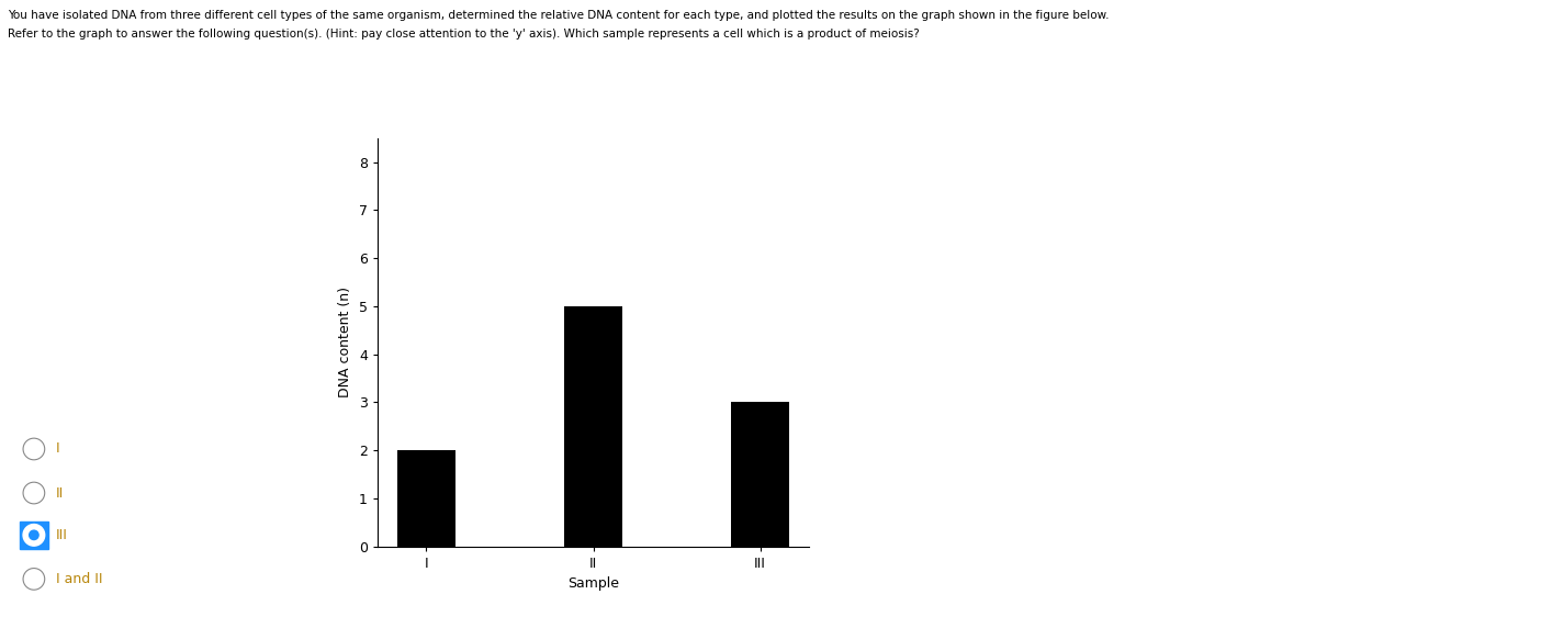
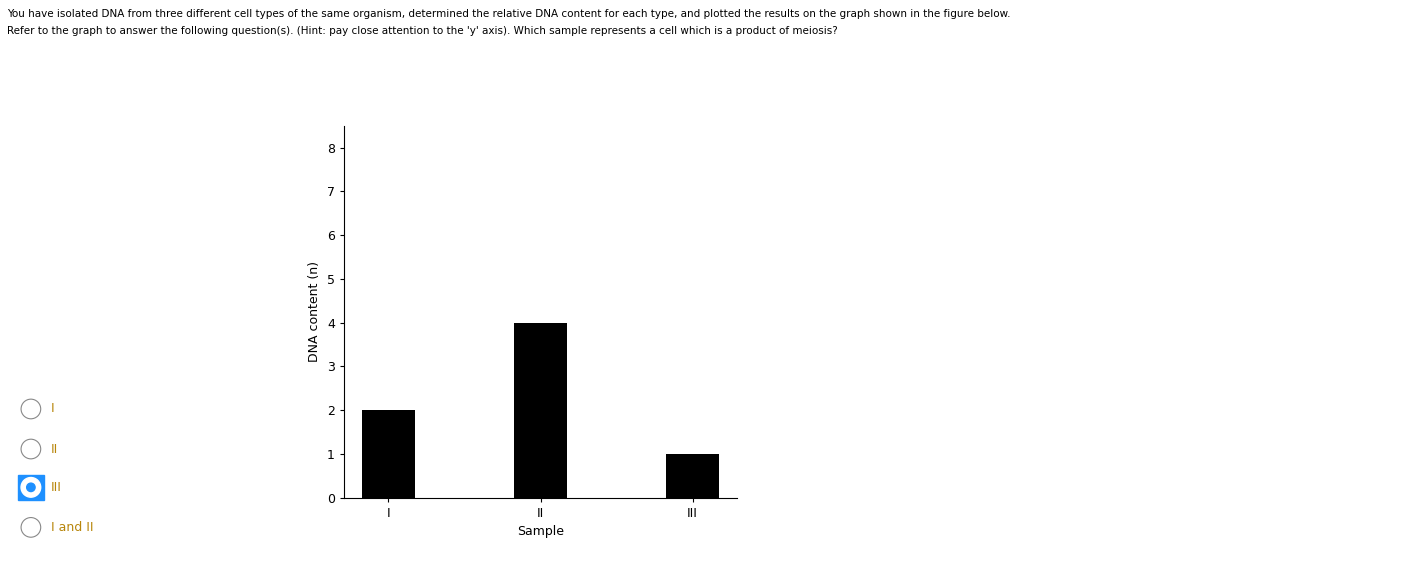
II: 5 -> 4
III: 3 -> 1
